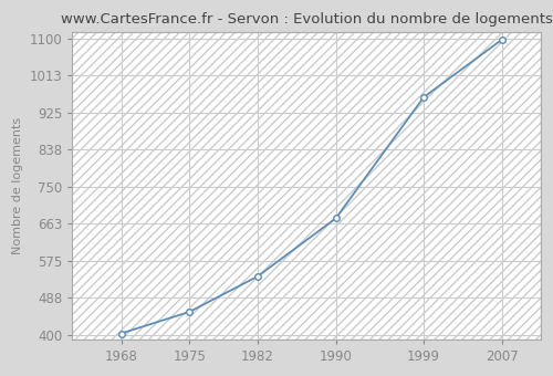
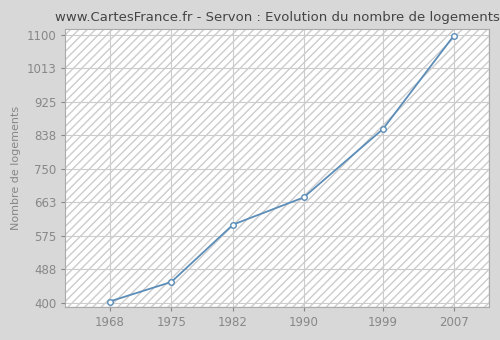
1982: 539 -> 605
1999: 962 -> 855
